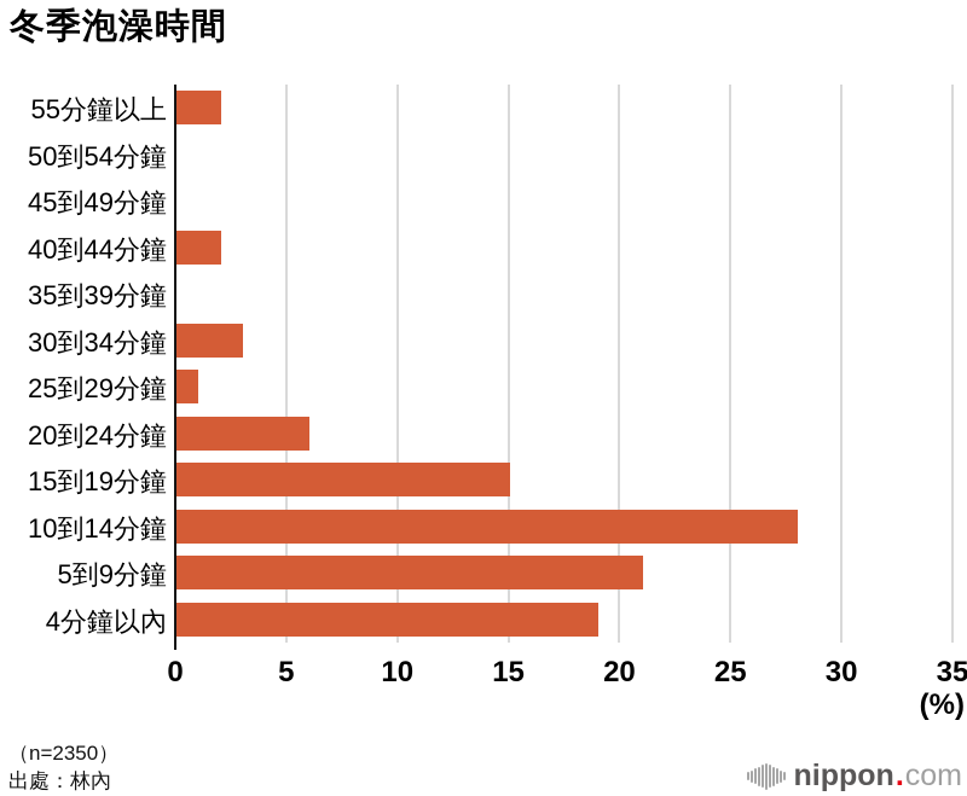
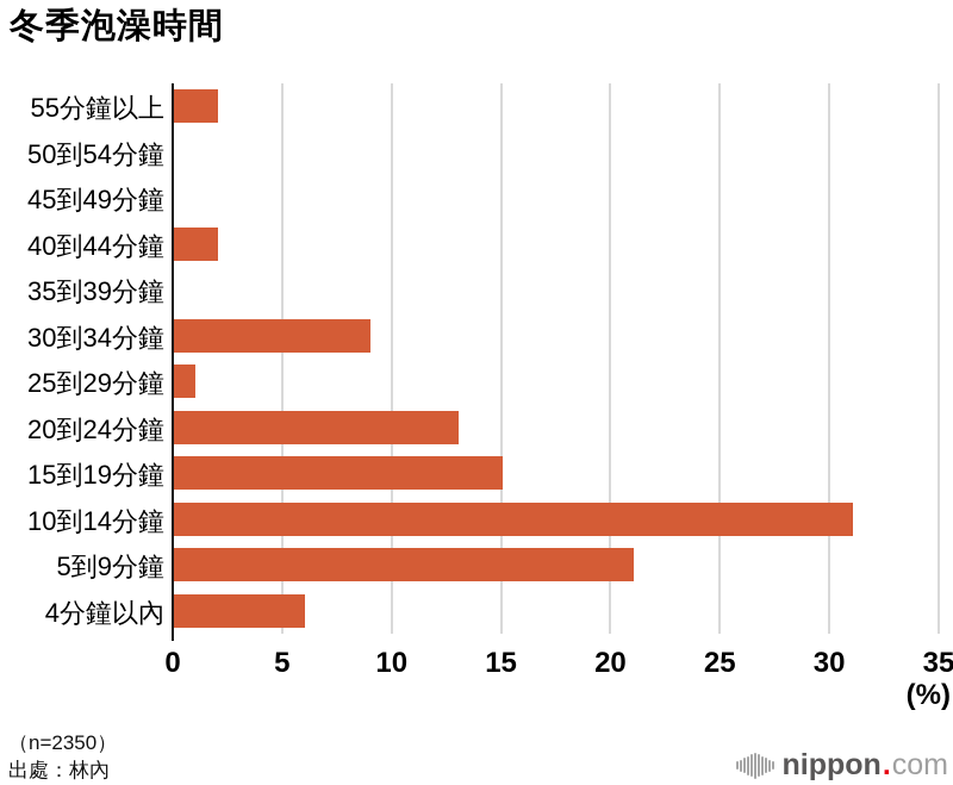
30到34分鐘: 3 -> 9
20到24分鐘: 6 -> 13
10到14分鐘: 28 -> 31
4分鐘以內: 19 -> 6
